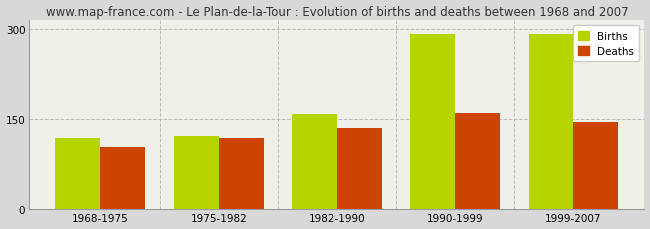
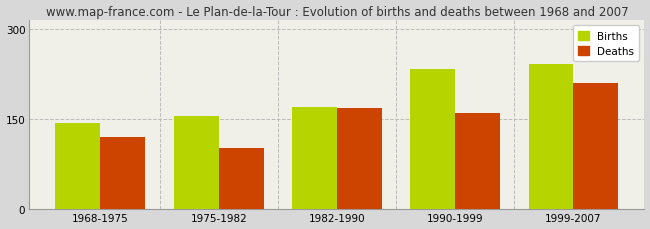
Births/1968-1975: 118 -> 144
Deaths/1968-1975: 103 -> 120
Births/1975-1982: 122 -> 156
Deaths/1975-1982: 118 -> 102
Births/1982-1990: 158 -> 170
Deaths/1982-1990: 135 -> 168
Births/1990-1999: 292 -> 234
Births/1999-2007: 292 -> 242
Deaths/1999-2007: 145 -> 210
